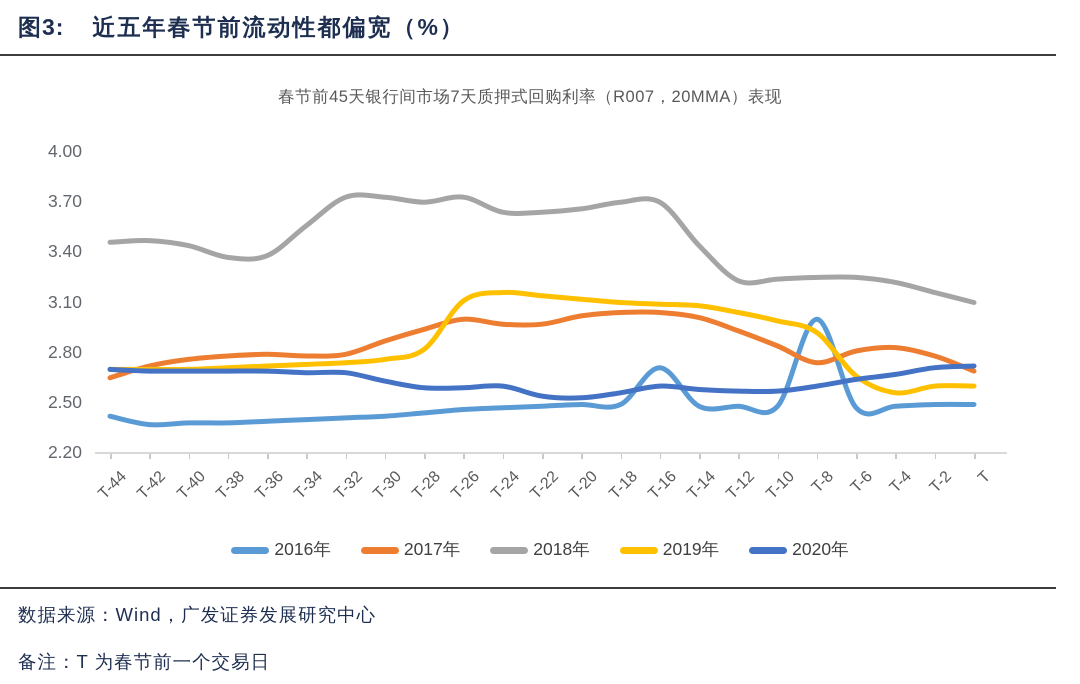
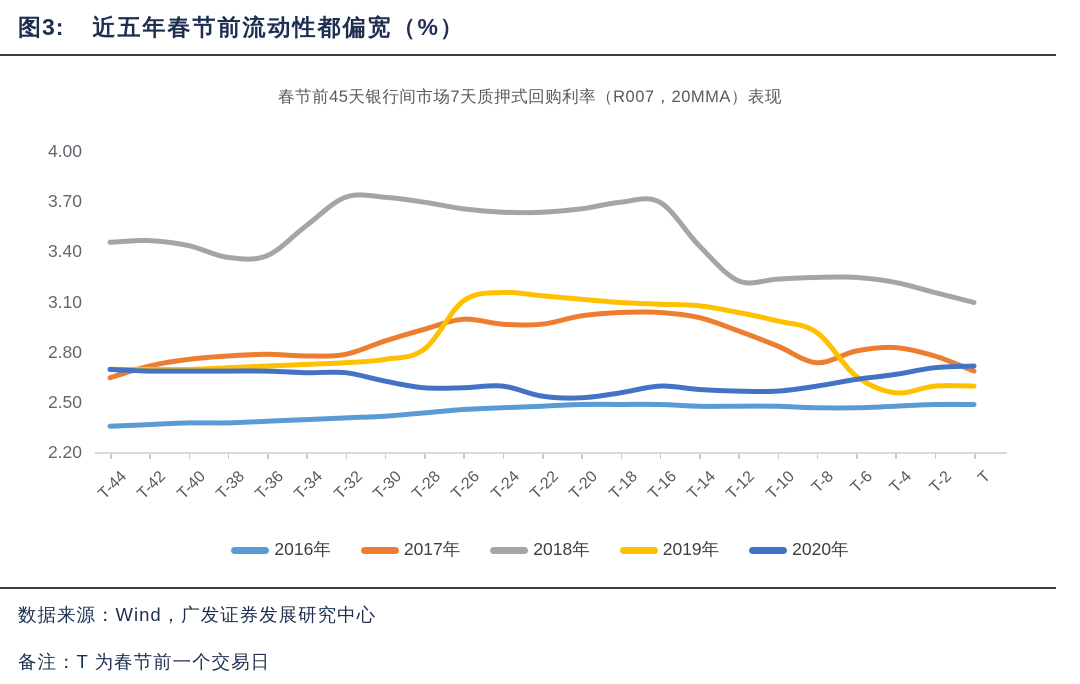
2016年/T-44: 2.42 -> 2.36
2018年/T-26: 3.73 -> 3.66
2016年/T-16: 2.71 -> 2.49
2016年/T-8: 3.00 -> 2.47
